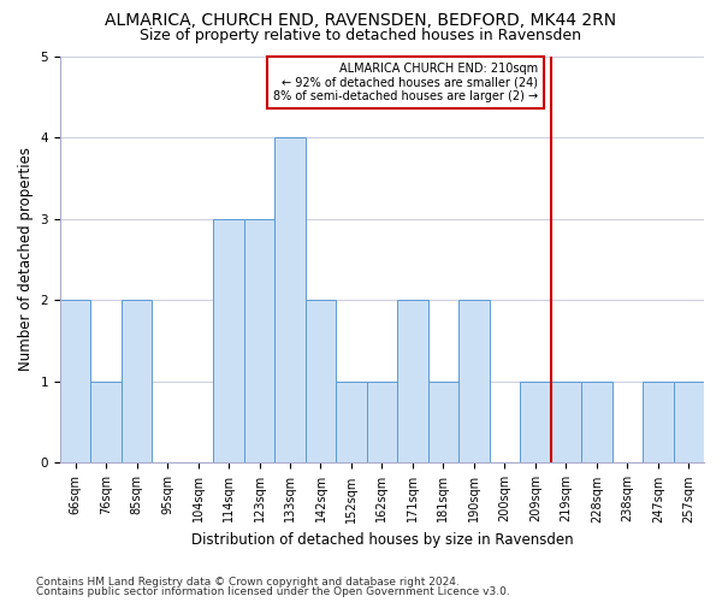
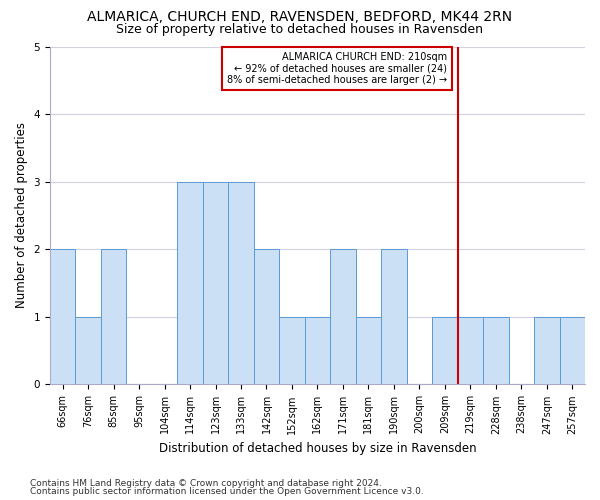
133sqm: 4 -> 3
